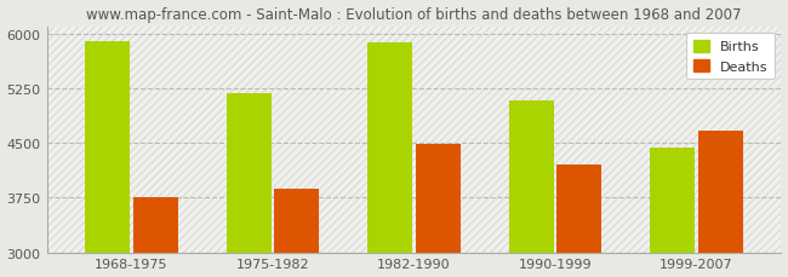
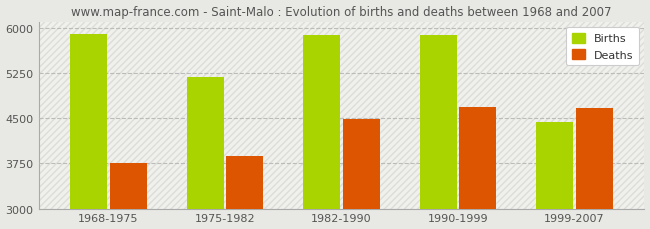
Births/1990-1999: 5080 -> 5880
Deaths/1990-1999: 4200 -> 4680
